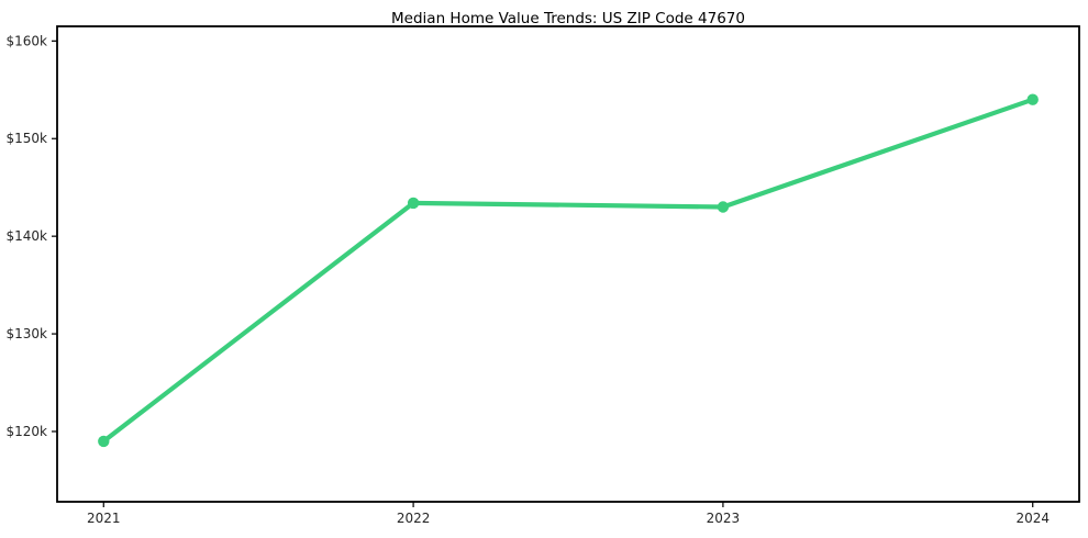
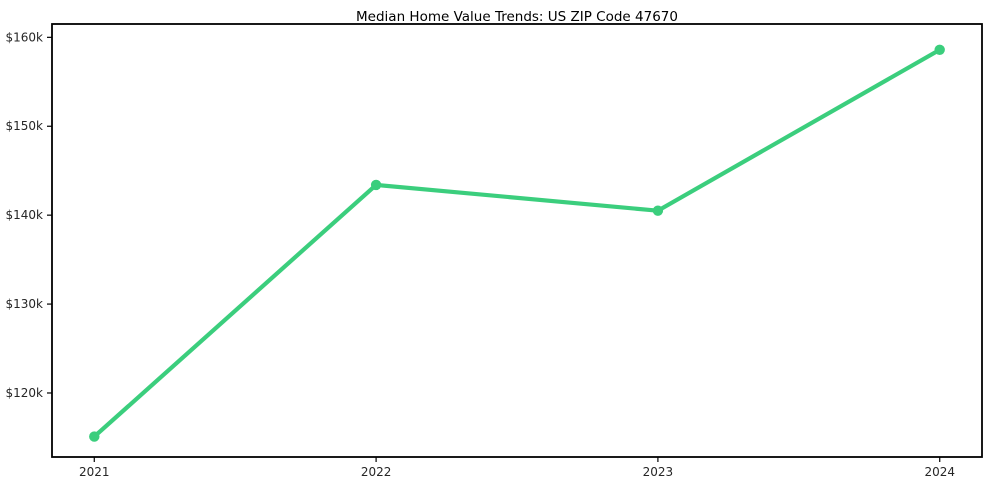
2021: $119k -> $115k
2023: $143k -> $140k
2024: $154k -> $159k
